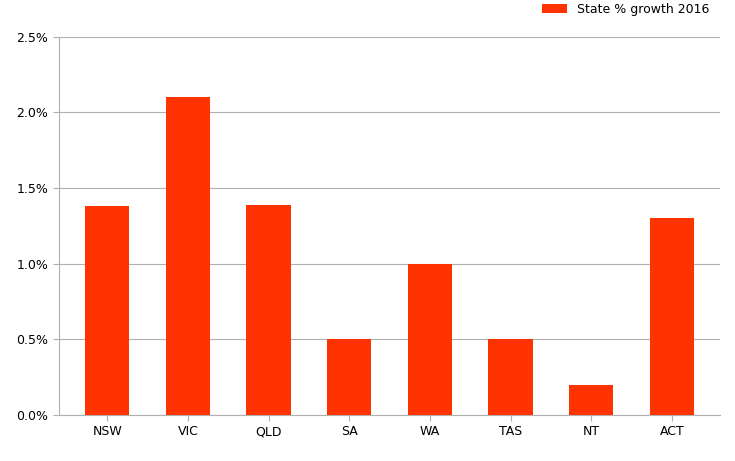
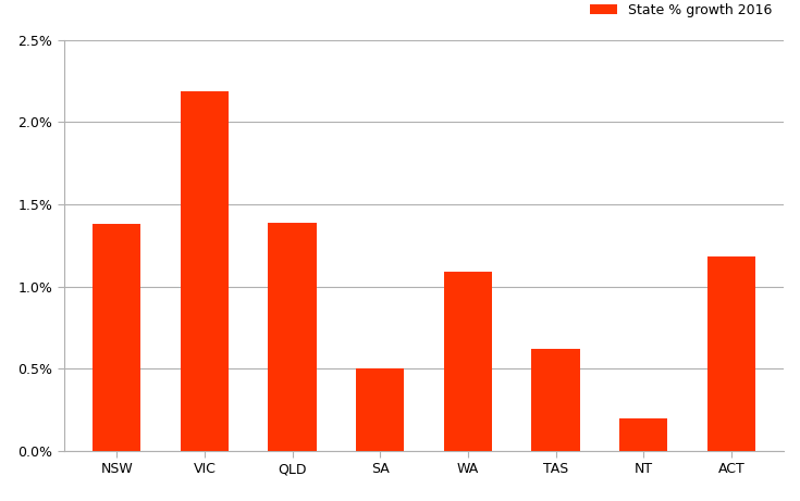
VIC: 2.10% -> 2.19%
WA: 1.00% -> 1.09%
TAS: 0.50% -> 0.62%
ACT: 1.30% -> 1.18%
